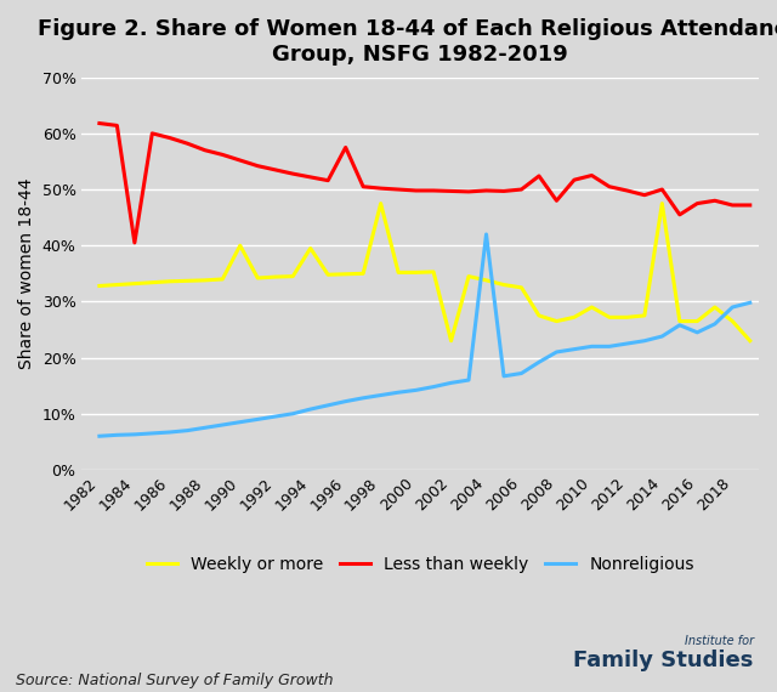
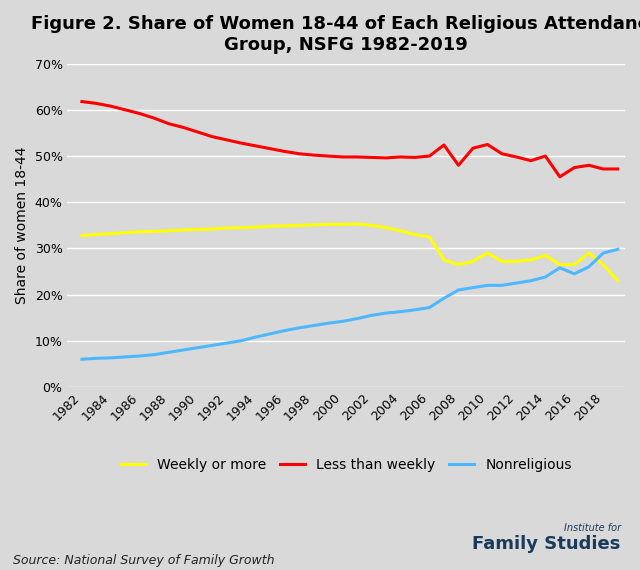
Less than weekly/1984: 40.5% -> 60.8%
Weekly or more/1990: 40.0% -> 34.1%
Weekly or more/1994: 39.5% -> 34.6%
Less than weekly/1996: 57.5% -> 51.0%
Weekly or more/1998: 47.5% -> 35.1%
Weekly or more/2002: 23.0% -> 35.0%
Nonreligious/2004: 42.0% -> 16.3%
Weekly or more/2014: 47.5% -> 28.5%
